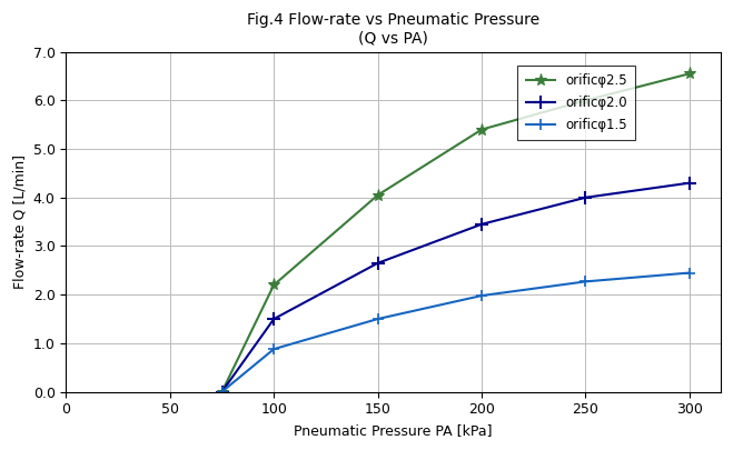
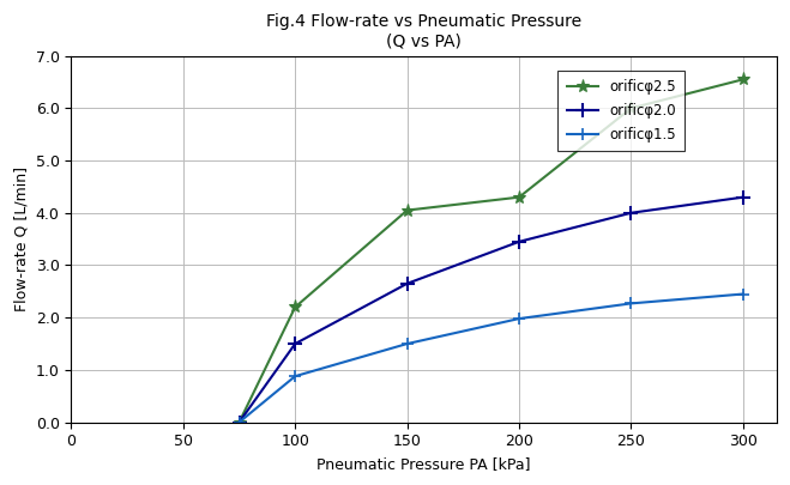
orificφ2.5/200: 5.40 -> 4.30
